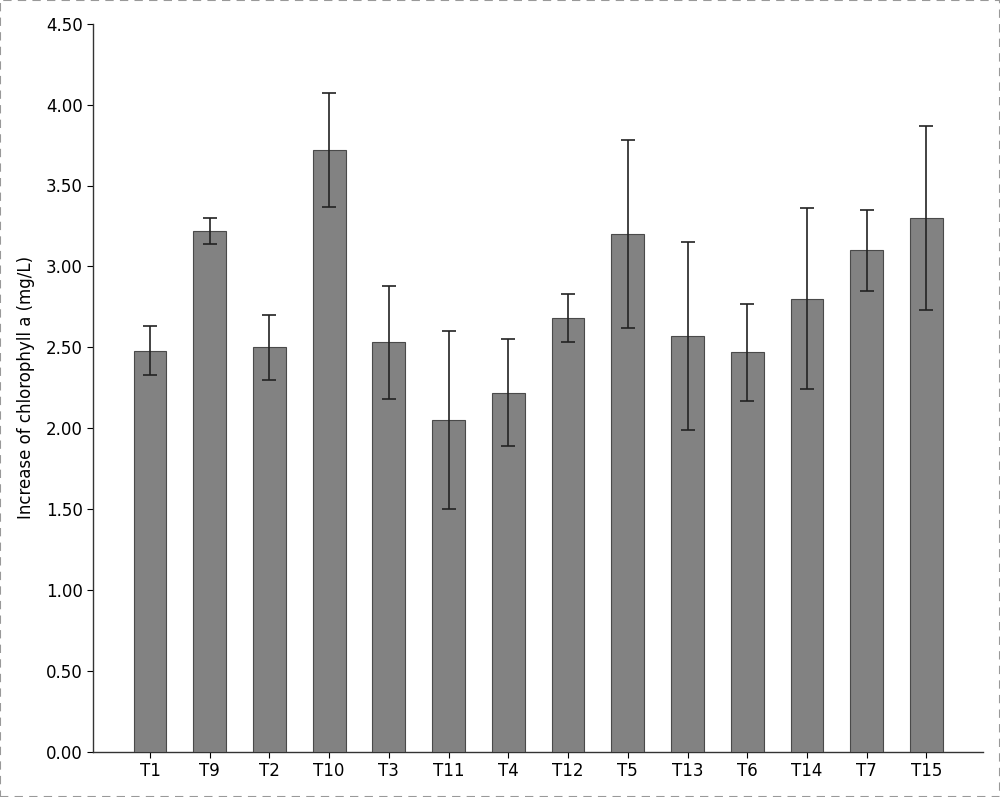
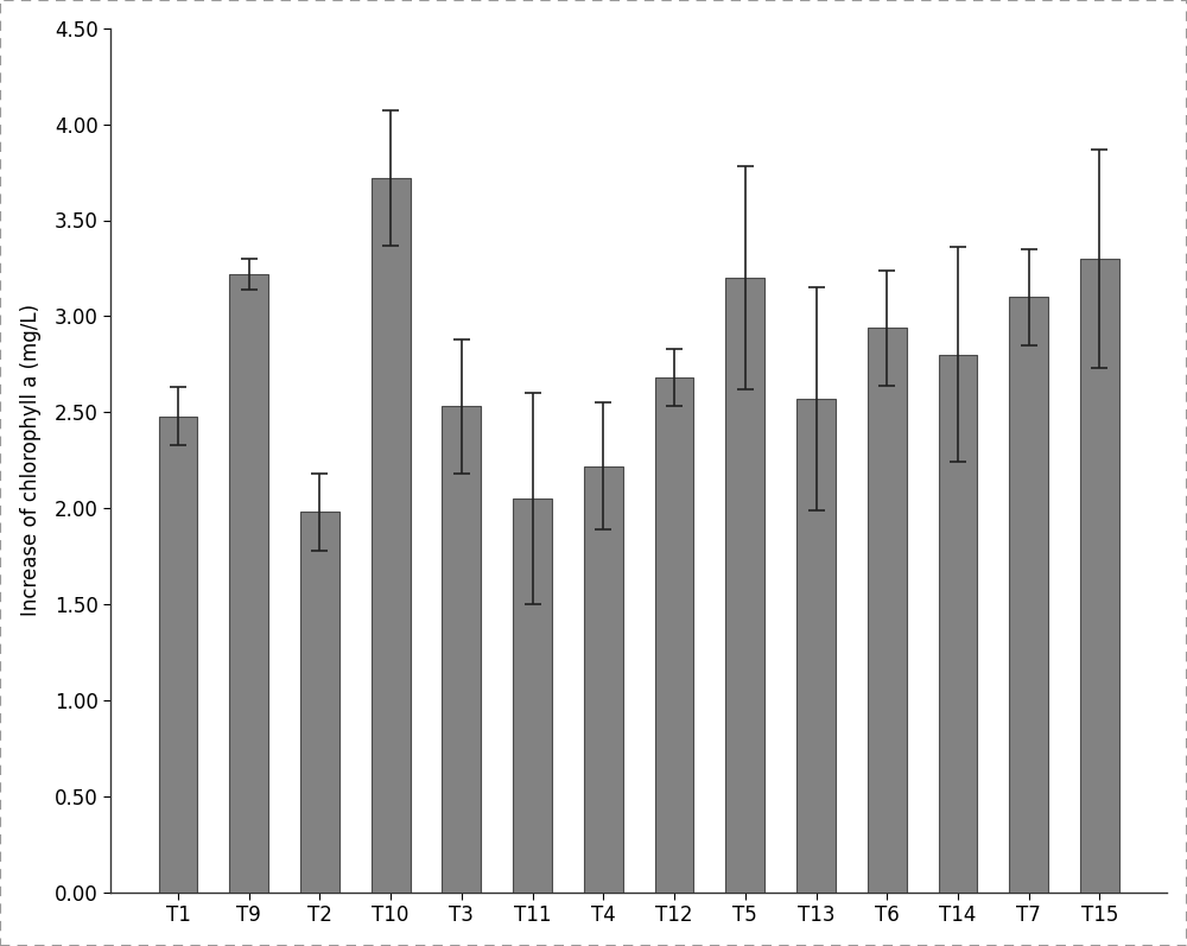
T2: 2.50 -> 1.98
T6: 2.47 -> 2.94
